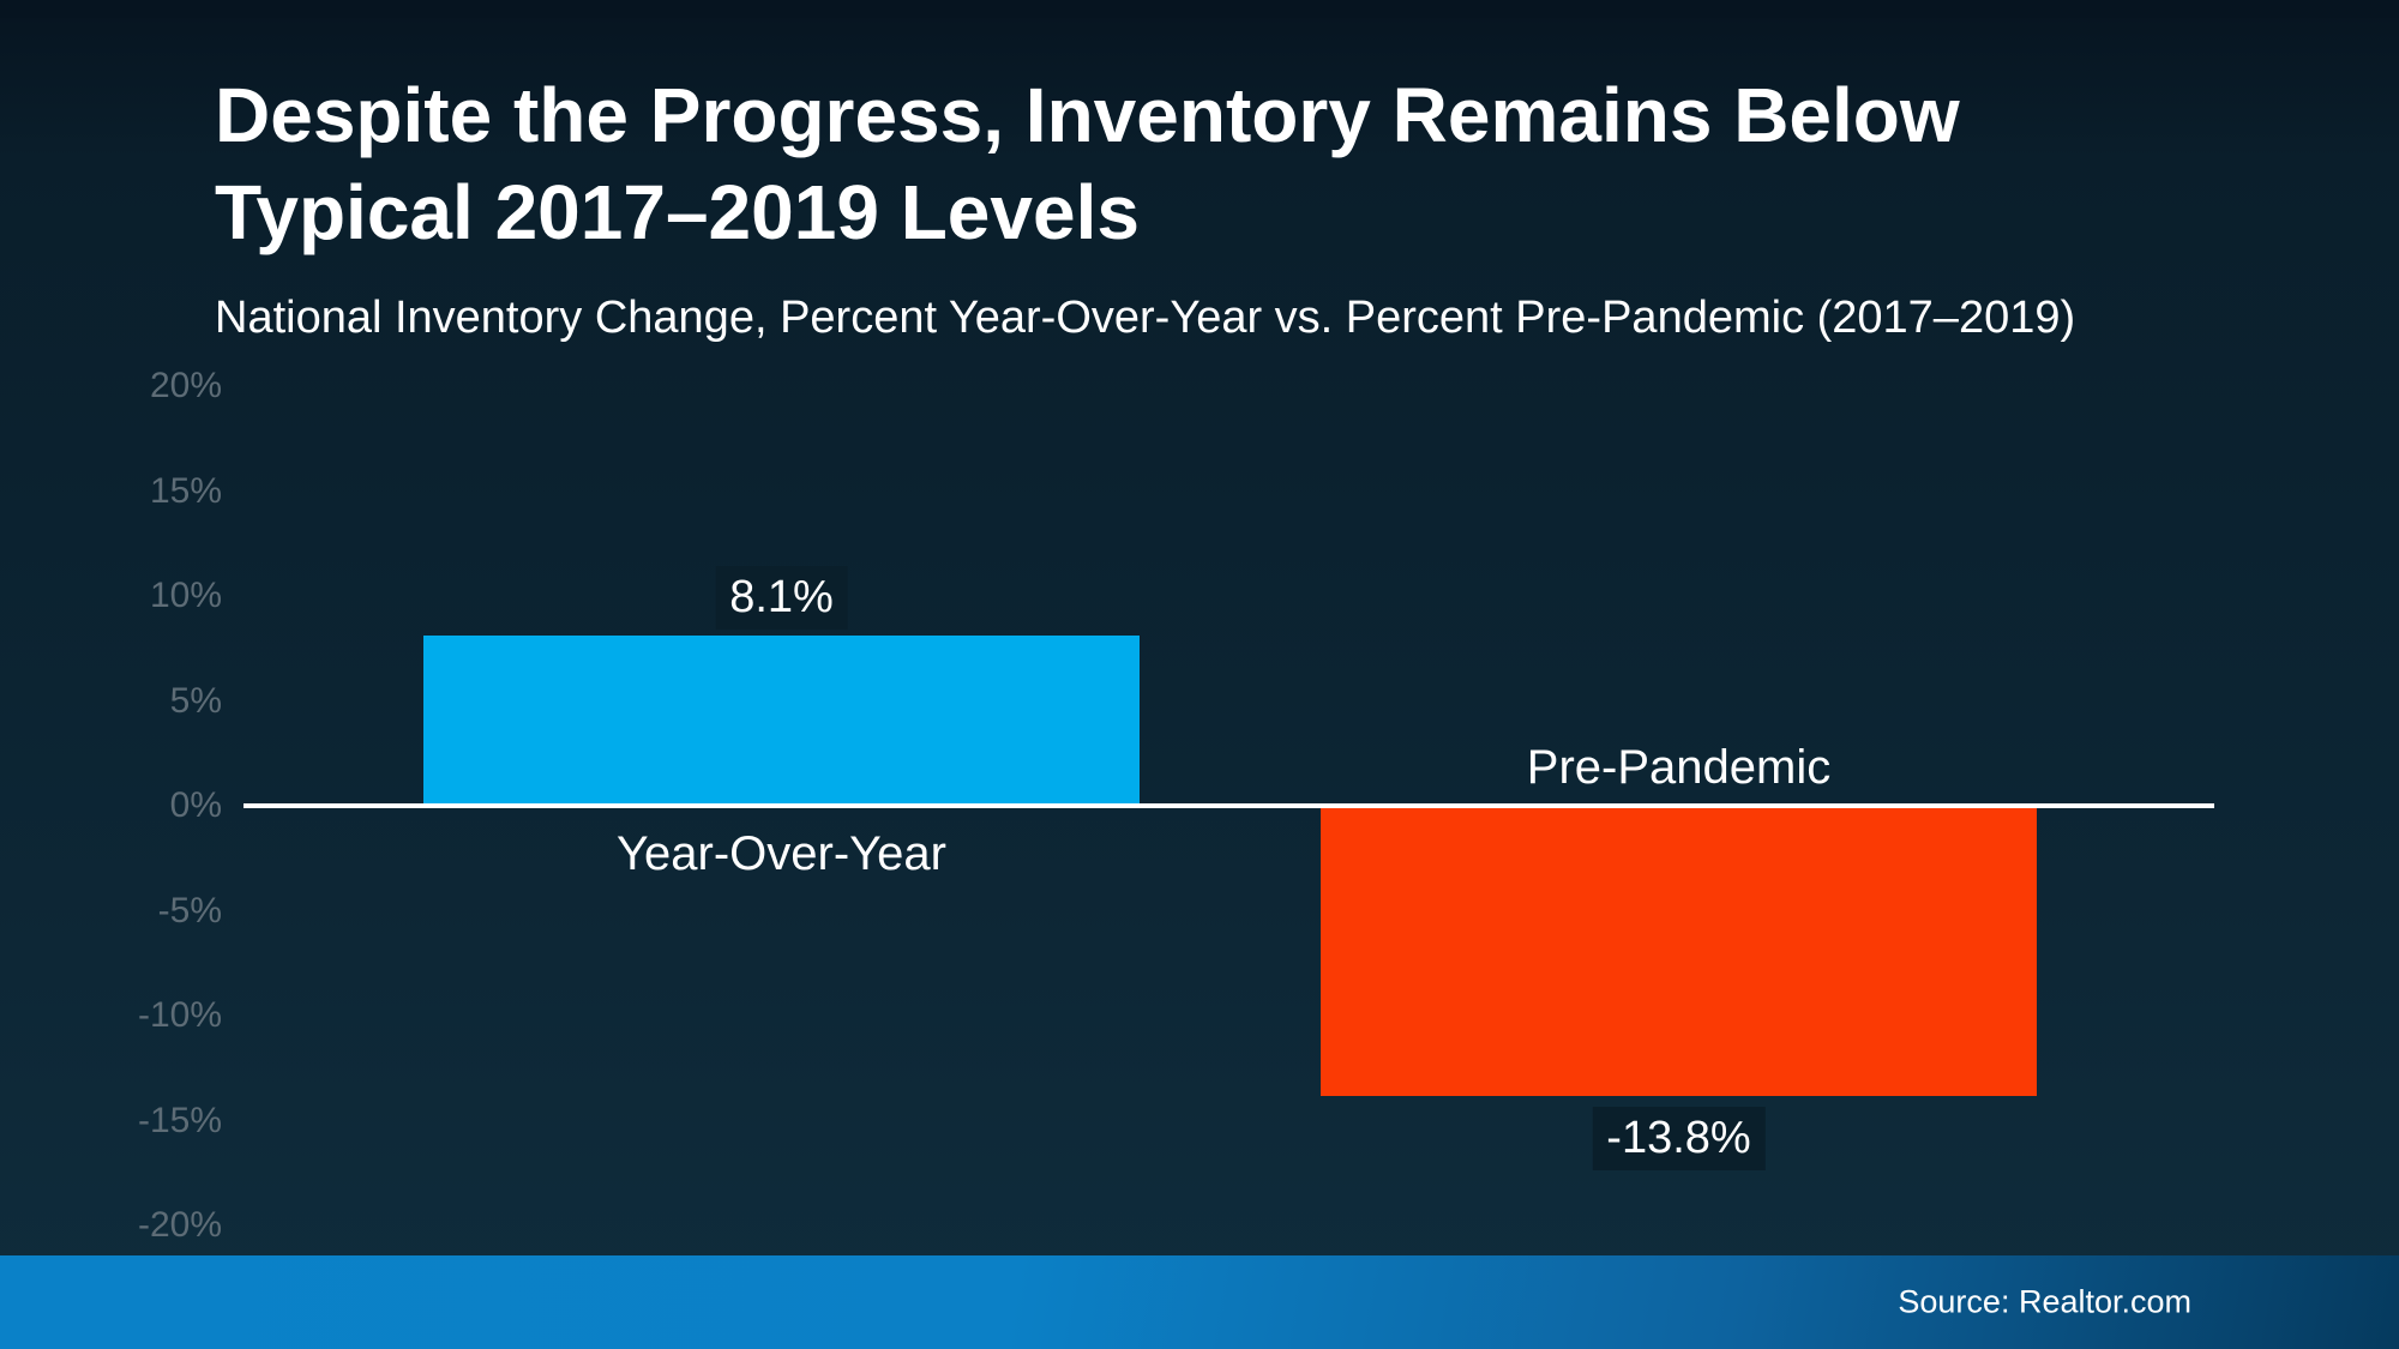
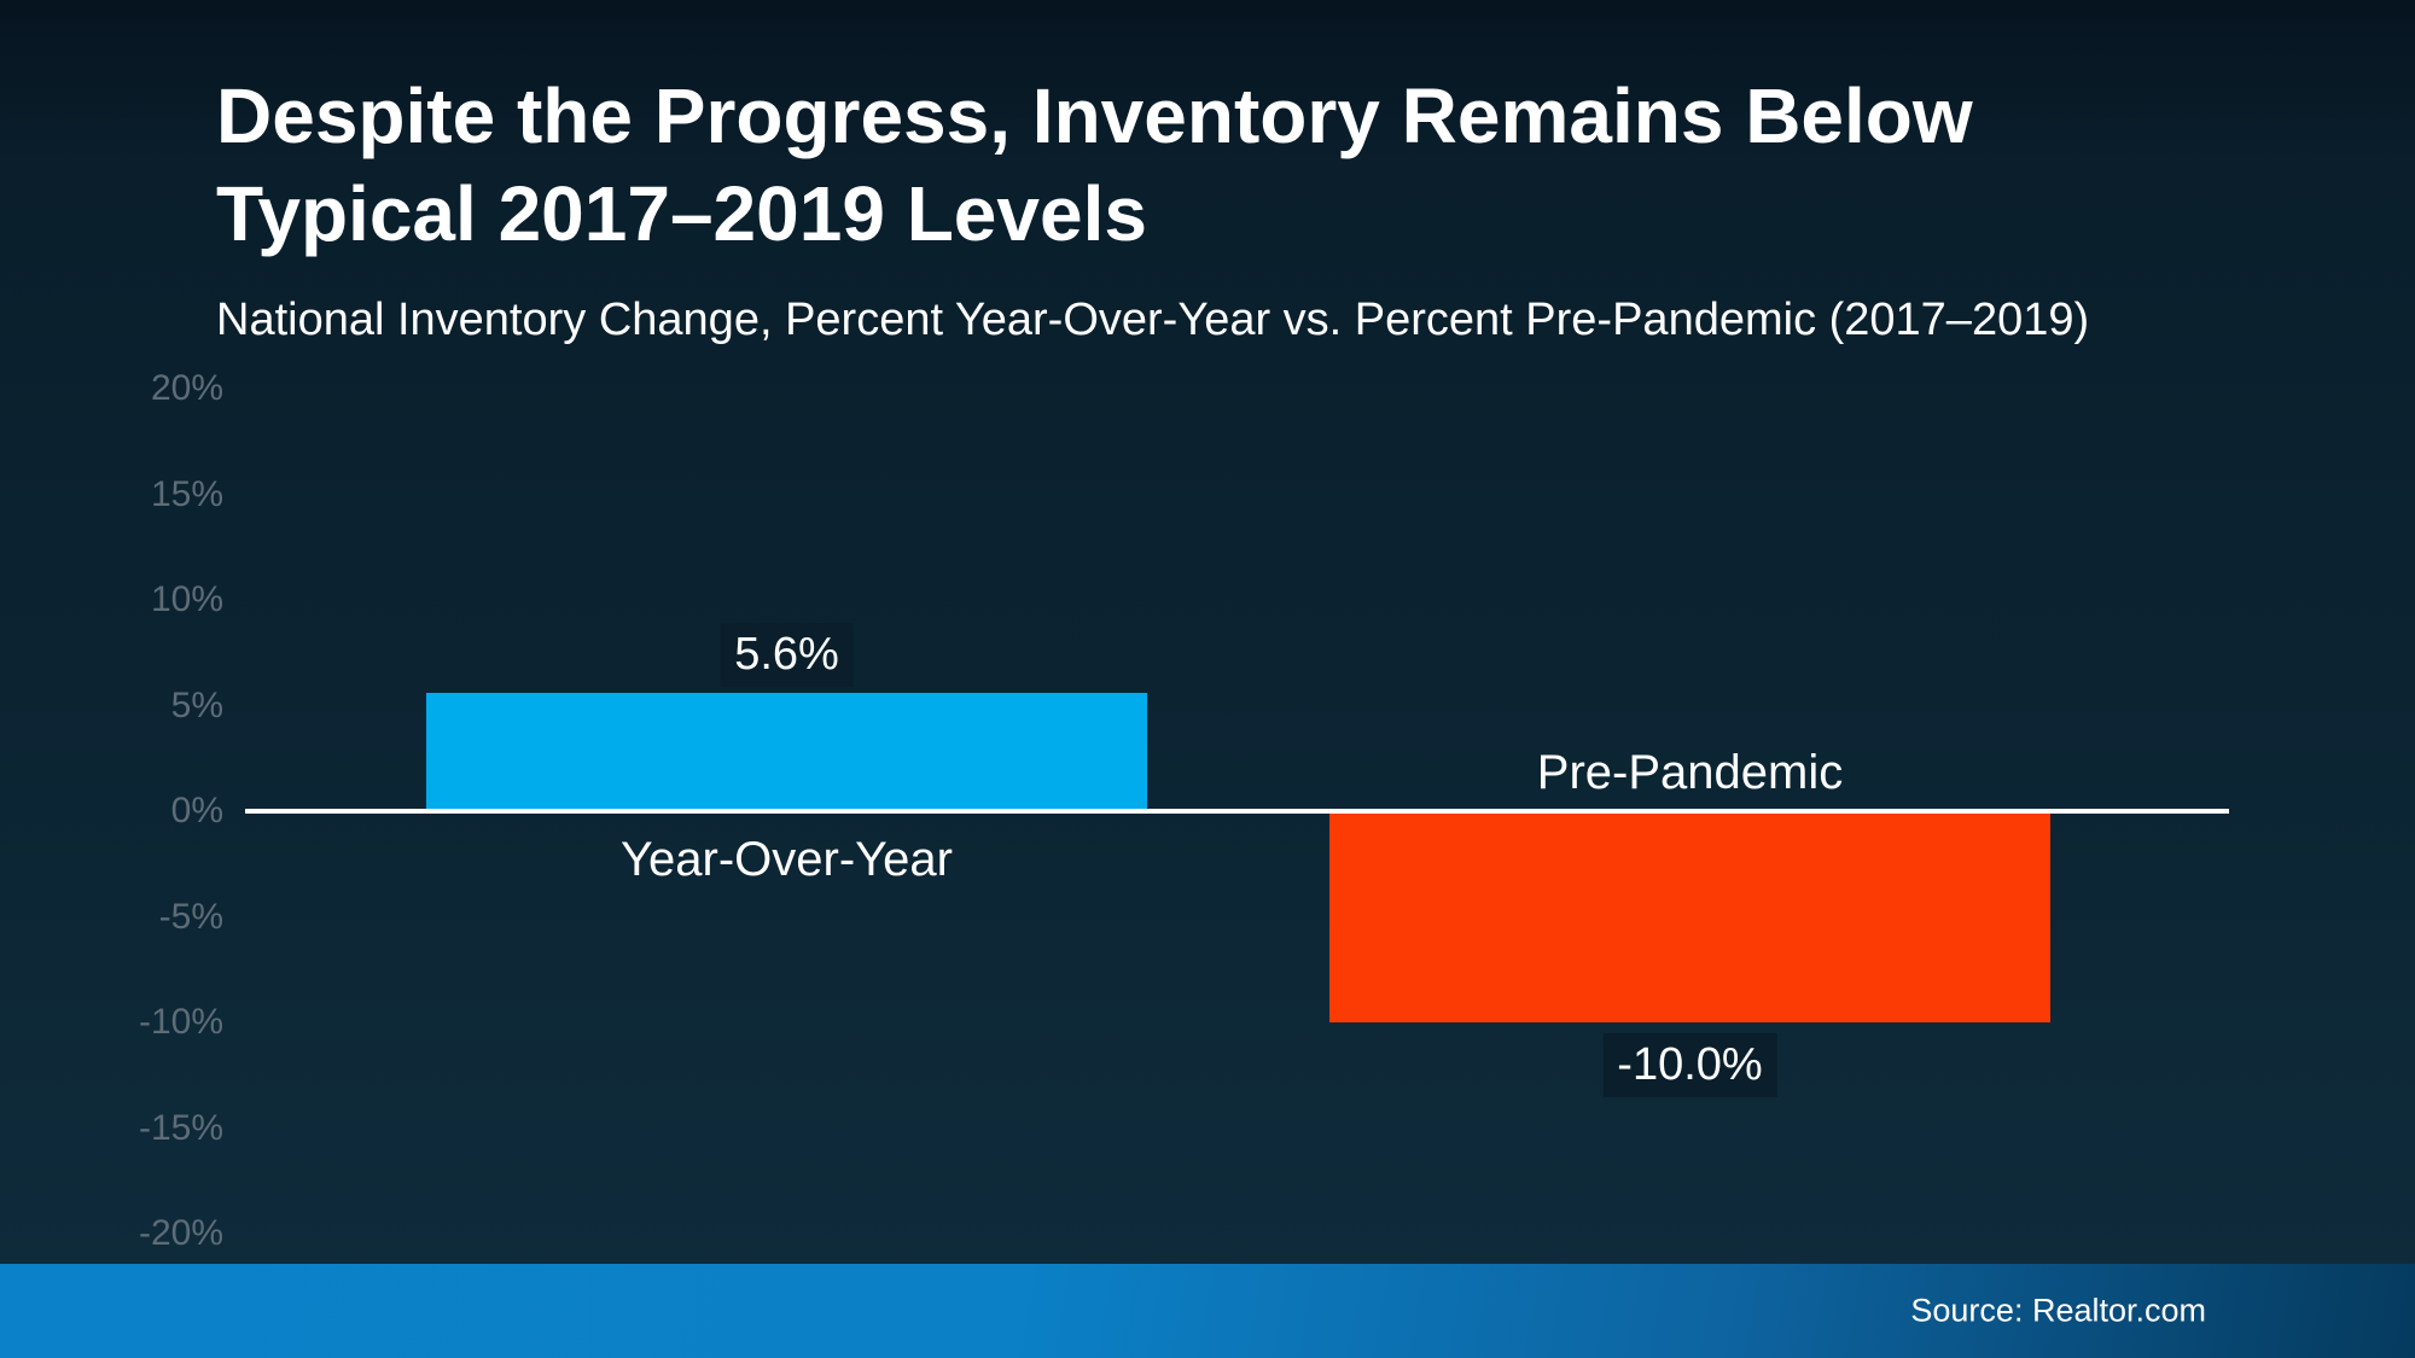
Year-Over-Year: 8.1% -> 5.6%
Pre-Pandemic: -13.8% -> -10.0%
